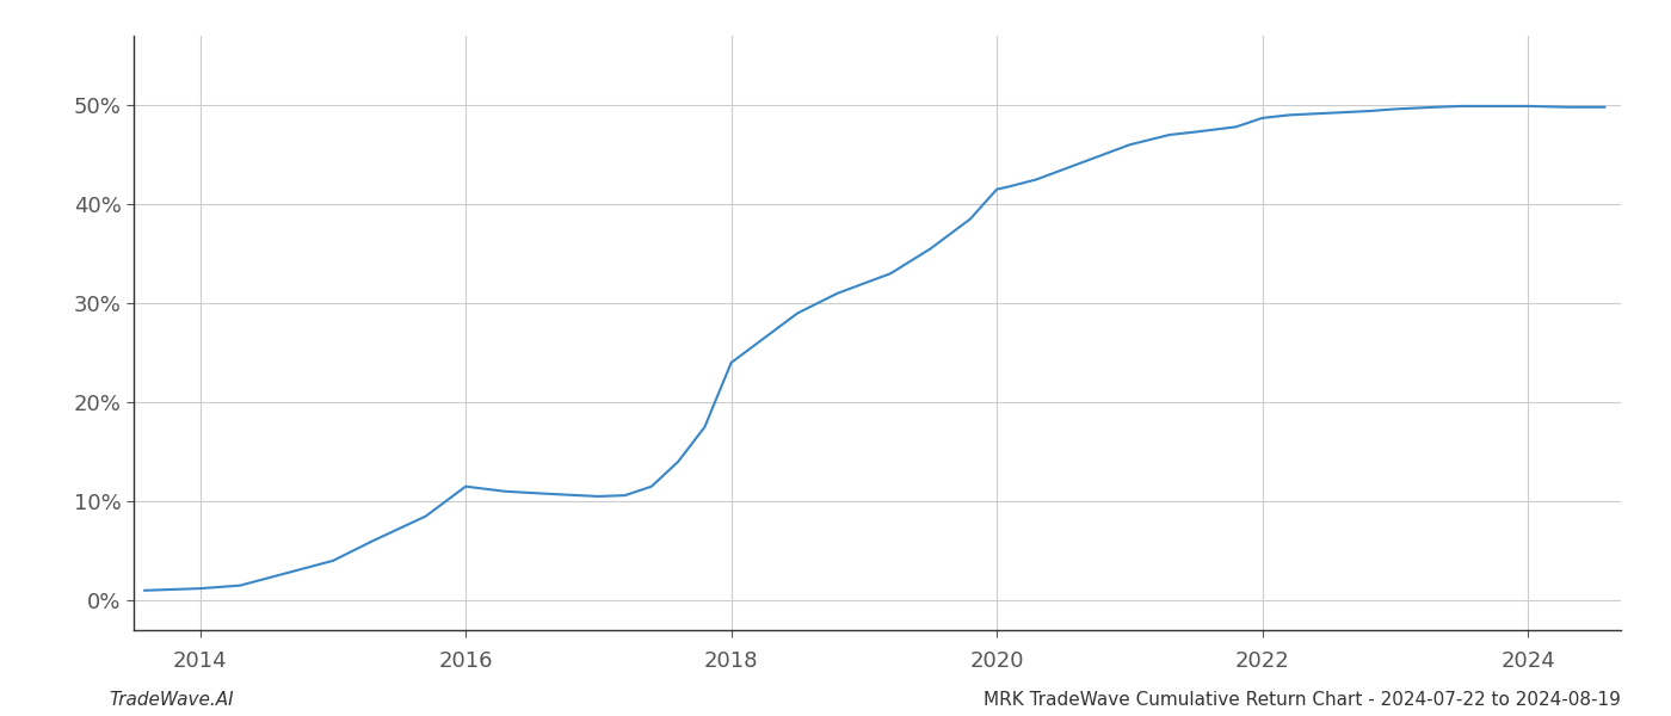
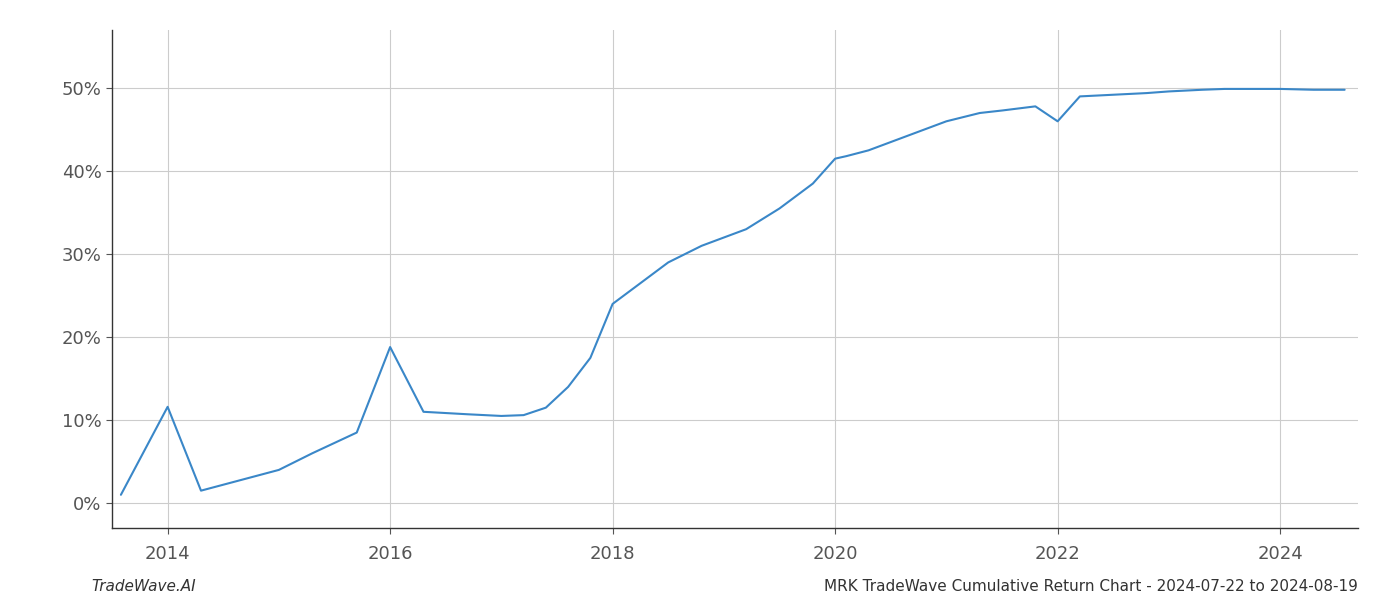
2014: 1.2% -> 11.6%
2016: 11.5% -> 18.8%
2022: 48.7% -> 46.0%
